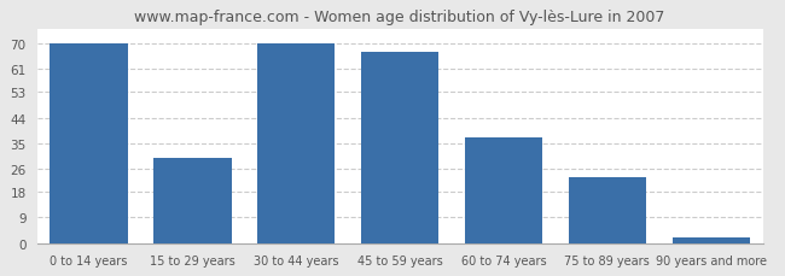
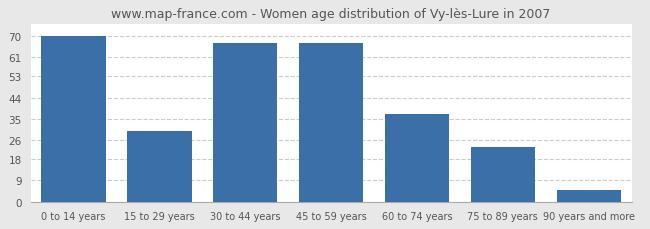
30 to 44 years: 70 -> 67
90 years and more: 2 -> 5
